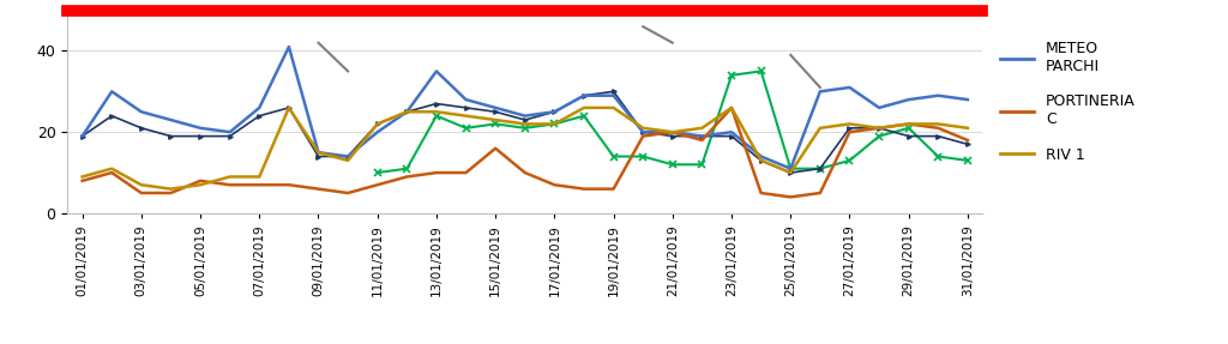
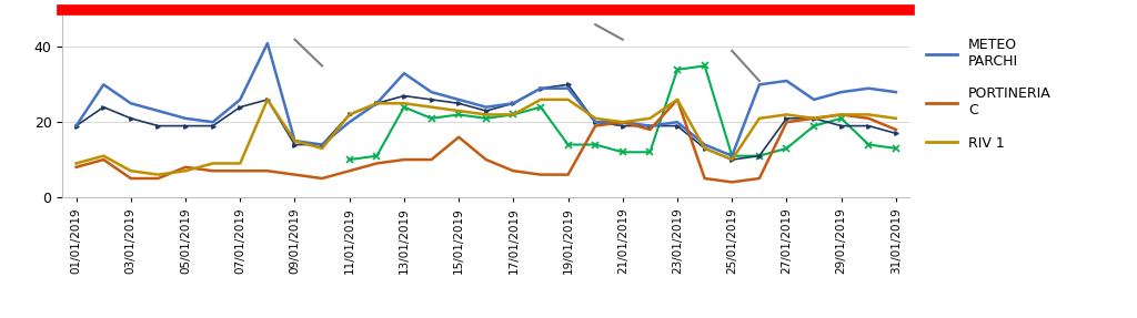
METEO PARCHI/13/01/2019: 35 -> 33
